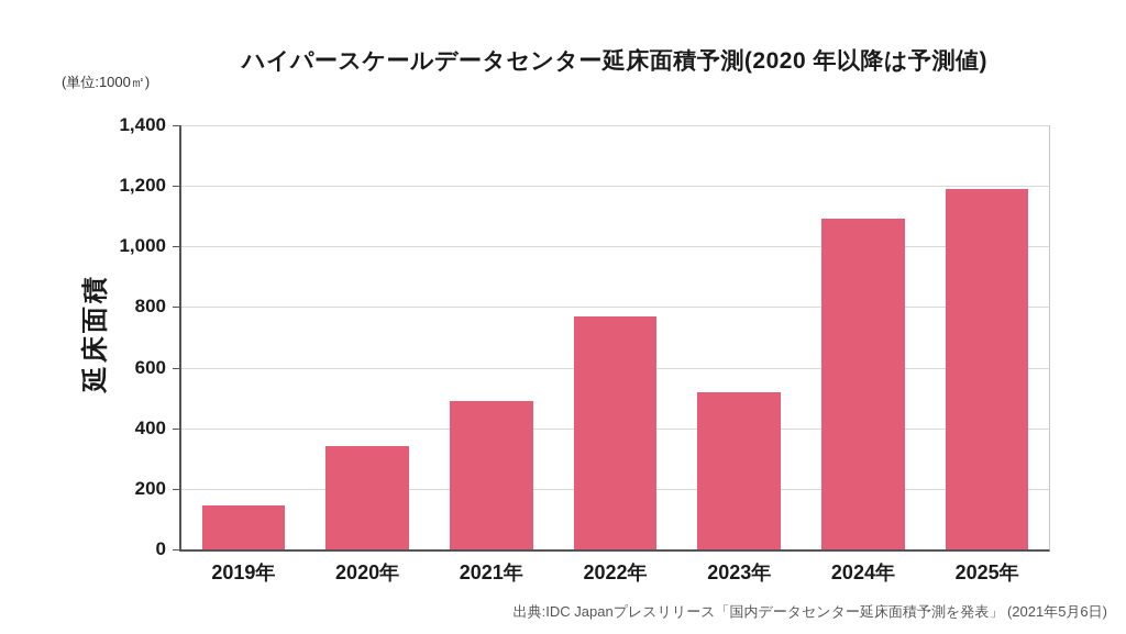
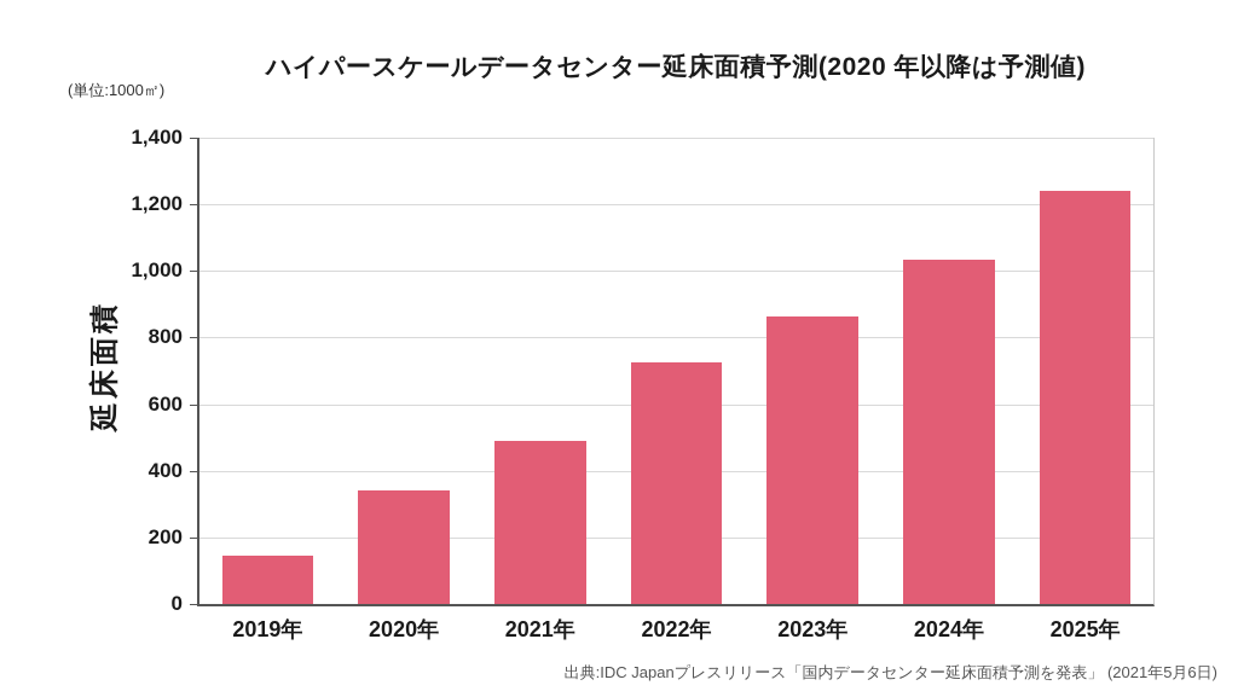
2022年: 770 -> 720
2023年: 520 -> 860
2024年: 1090 -> 1040
2025年: 1190 -> 1240
